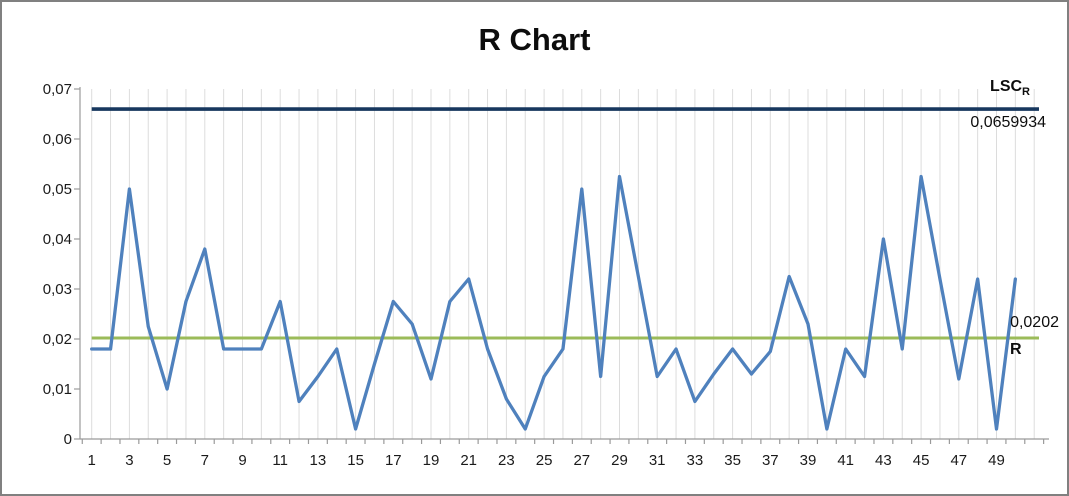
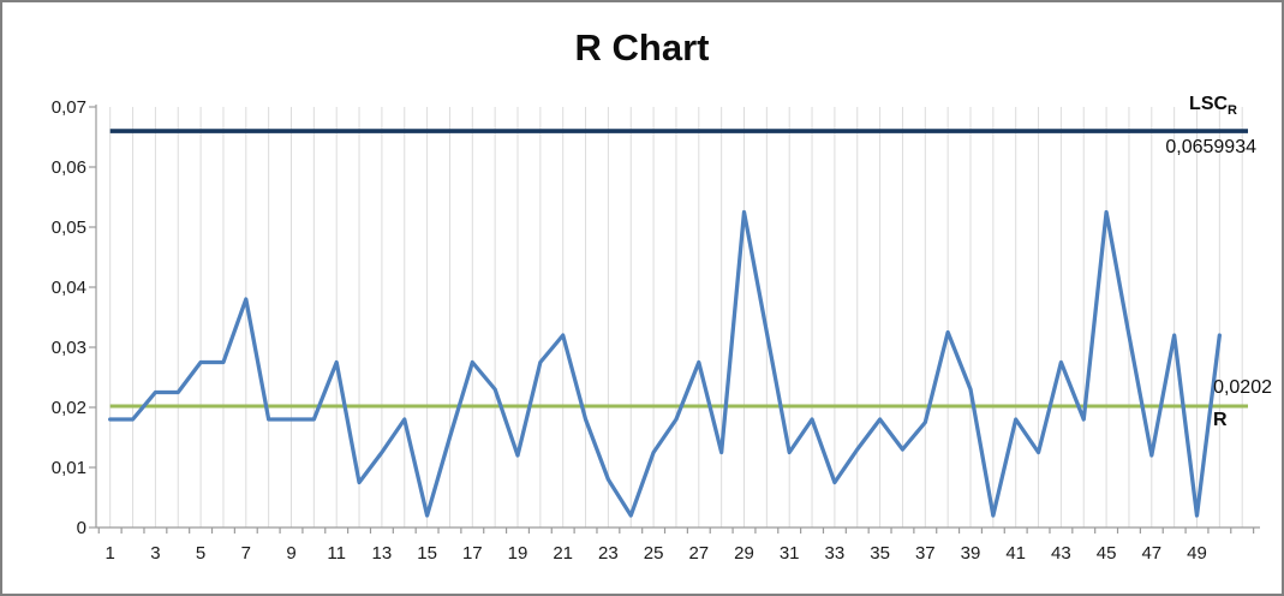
3: 0,05 -> 0,02
5: 0,01 -> 0,03
27: 0,05 -> 0,03
43: 0,04 -> 0,03
